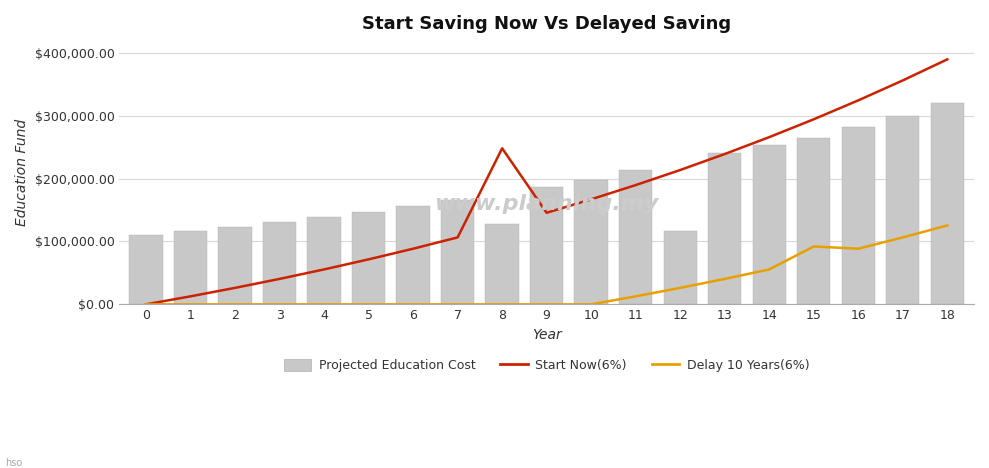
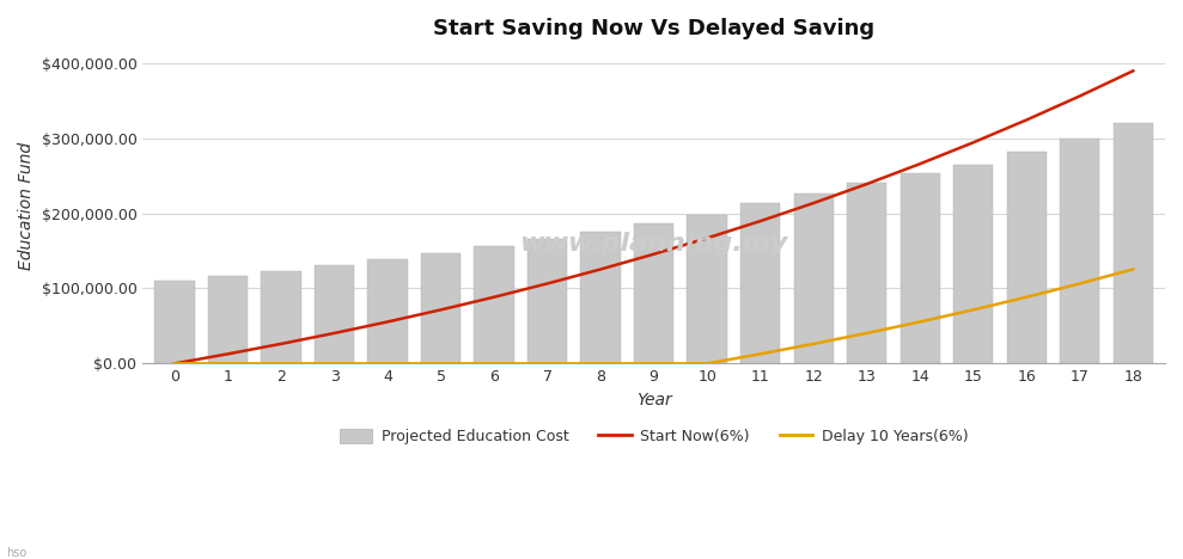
Projected Education Cost/8: $128,000 -> $175,000
Start Now(6%)/8: $248,000 -> $125,000
Projected Education Cost/12: $116,000 -> $226,000
Delay 10 Years(6%)/15: $92,000 -> $71,000
